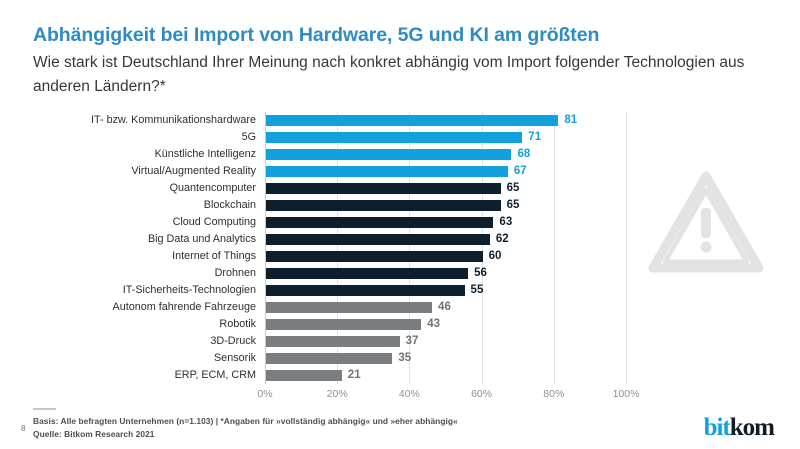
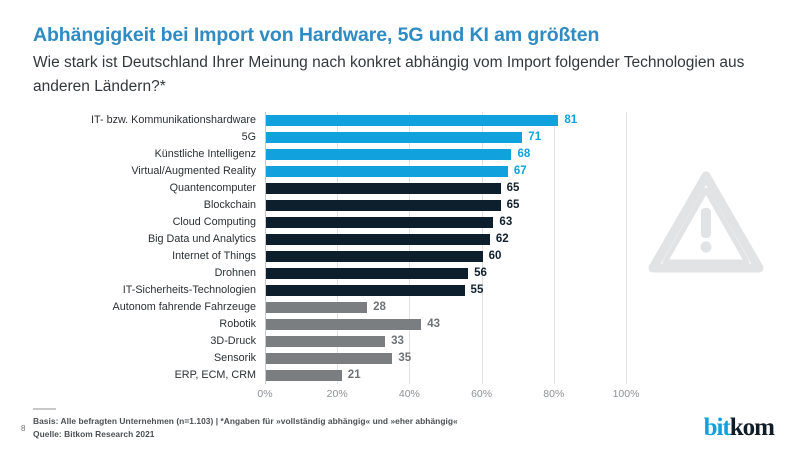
Autonom fahrende Fahrzeuge: 46 -> 28
3D-Druck: 37 -> 33
